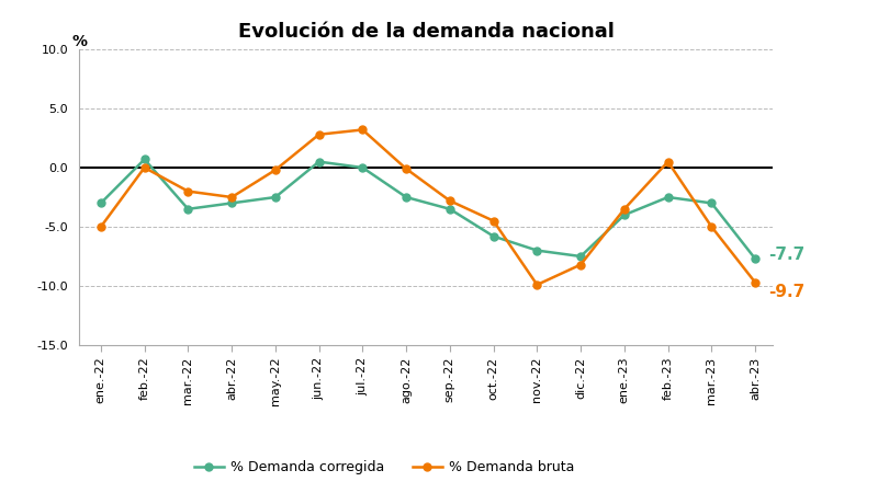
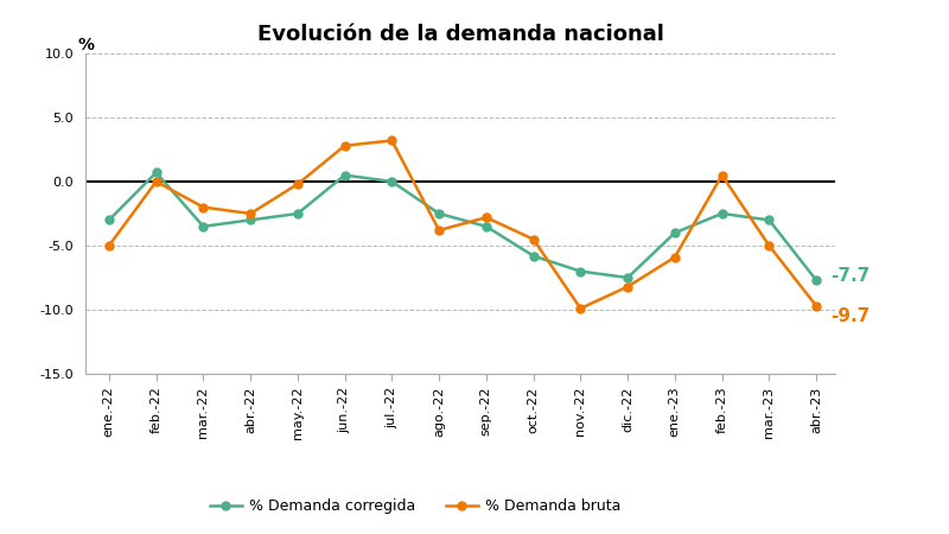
% Demanda bruta/ago.-22: -0.1 -> -3.8
% Demanda bruta/ene.-23: -3.5 -> -5.9
